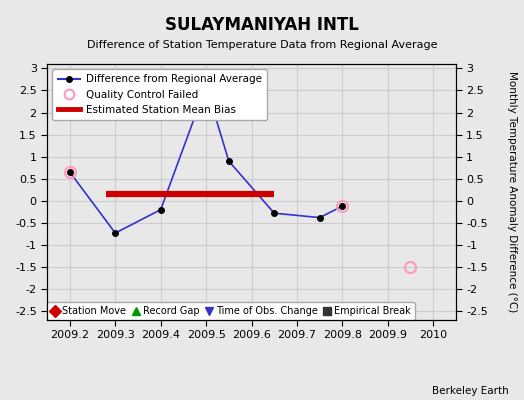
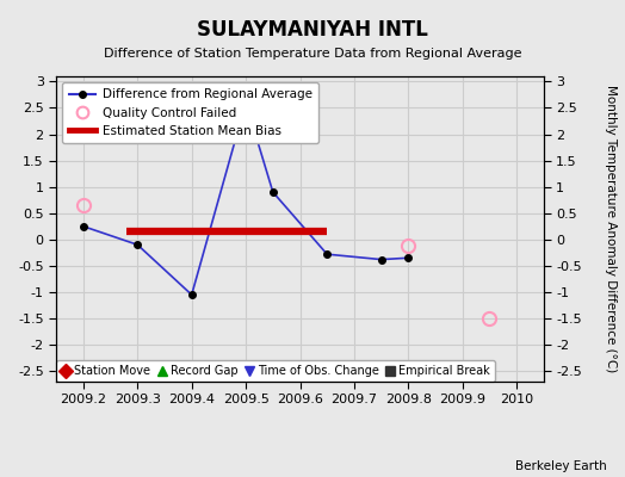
2009.2: 0.65 -> 0.25
2009.3: -0.73 -> -0.10
2009.4: -0.20 -> -1.05
2009.8: -0.12 -> -0.35
